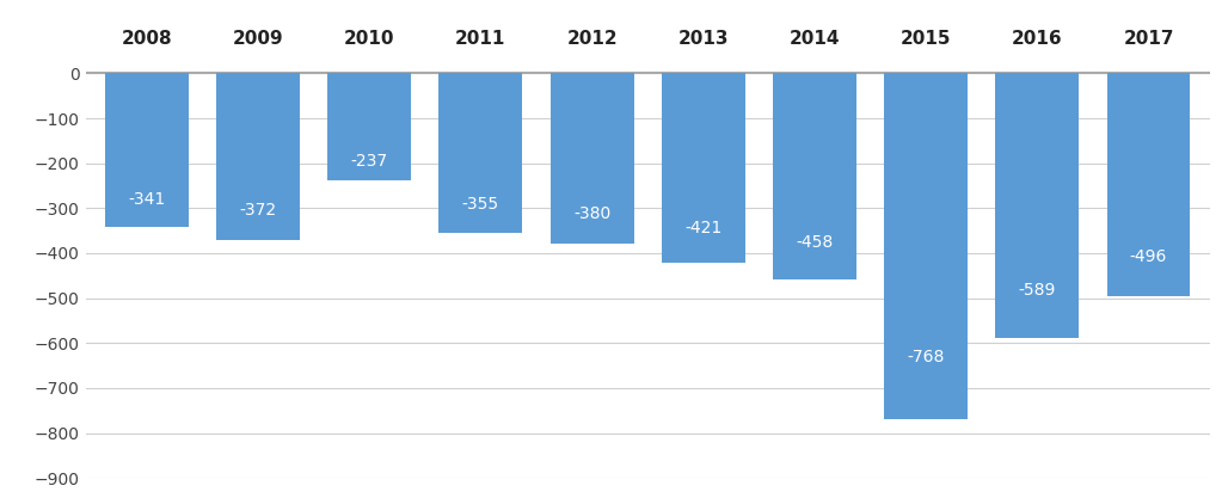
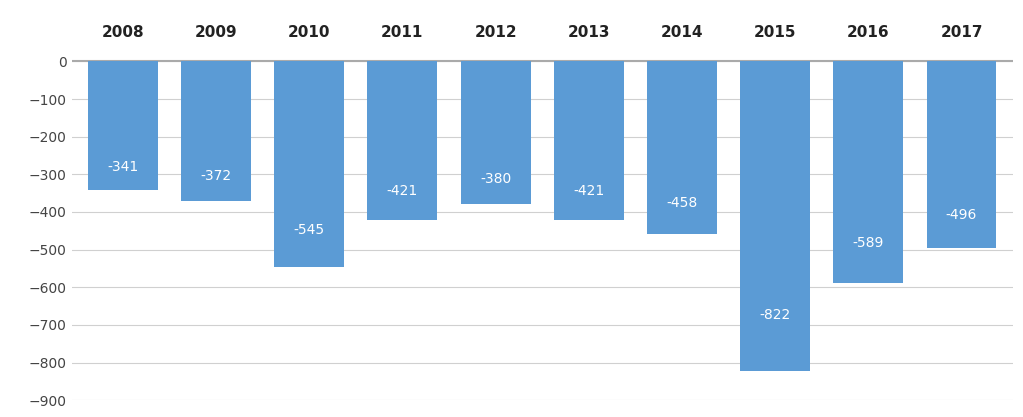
2010: -237 -> -545
2011: -355 -> -421
2015: -768 -> -822
